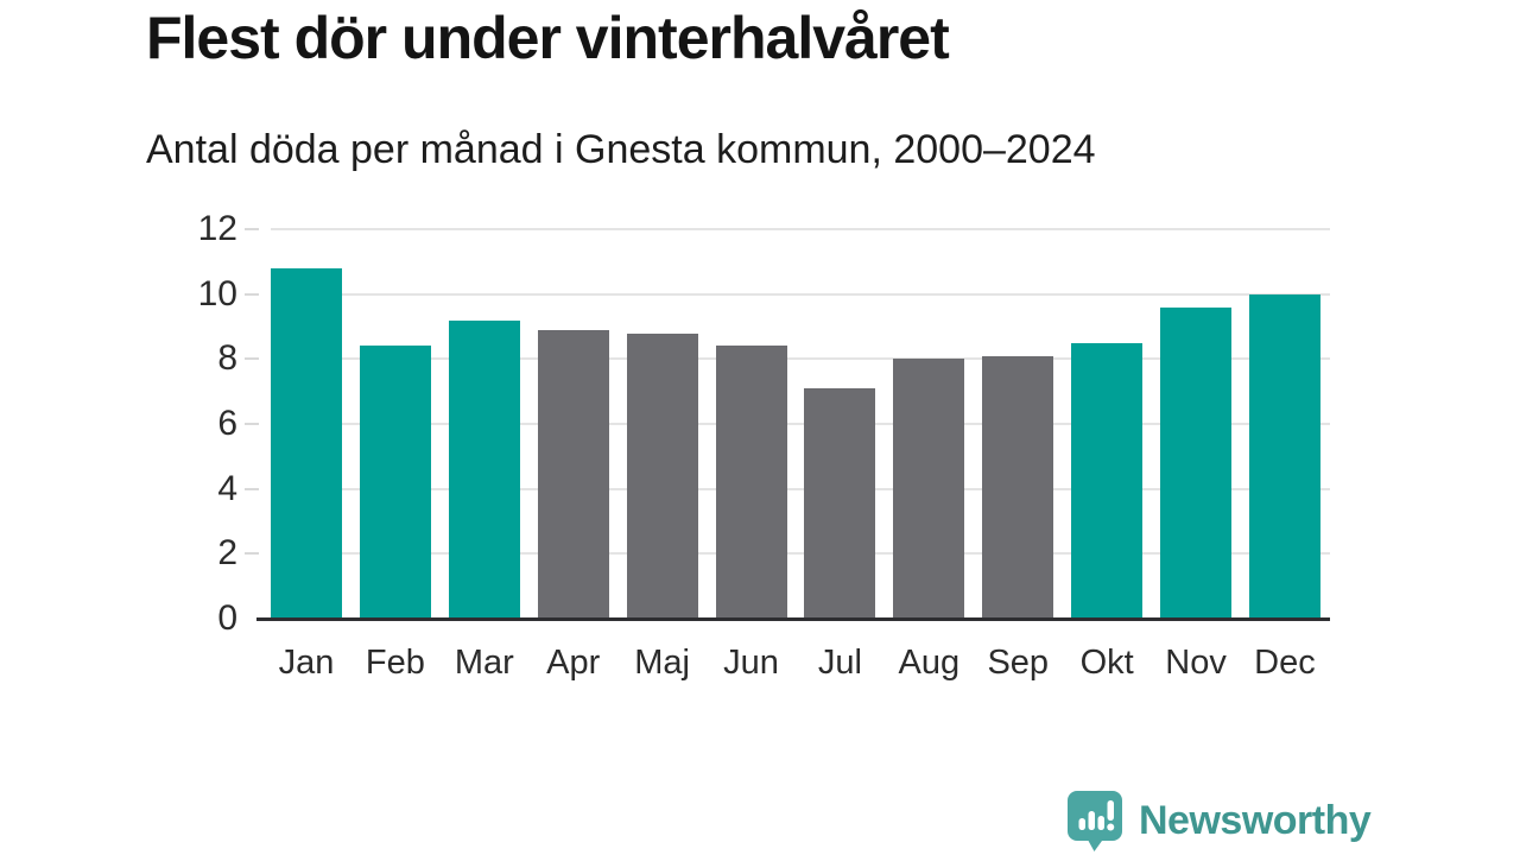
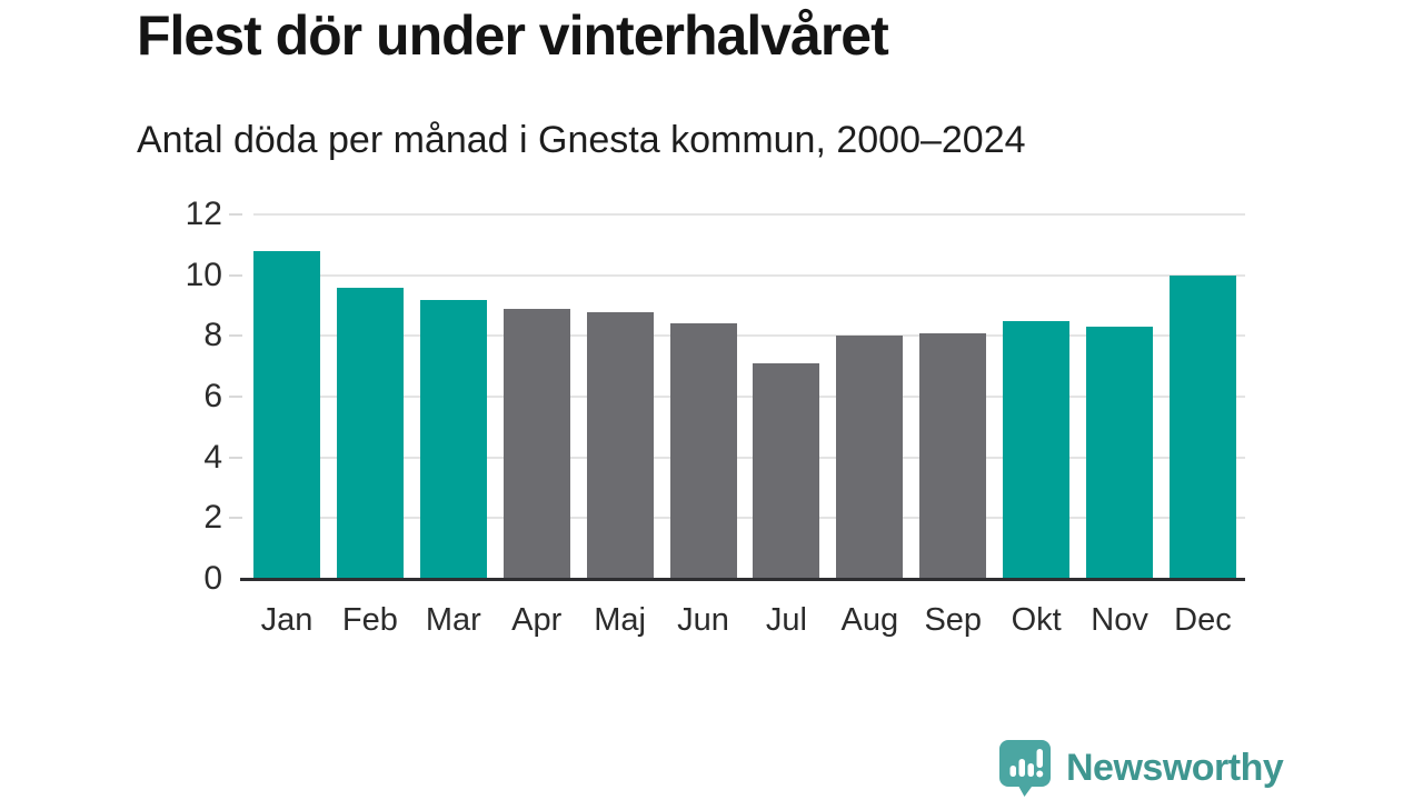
Feb: 8.4 -> 9.6
Nov: 9.6 -> 8.3
